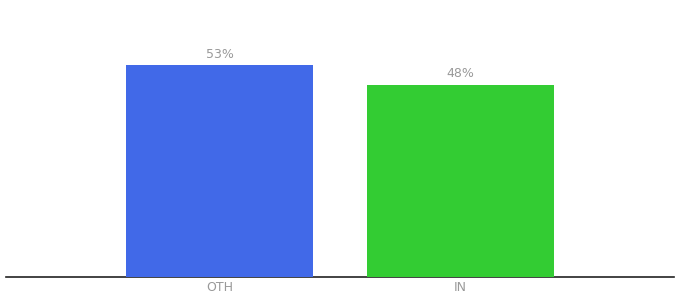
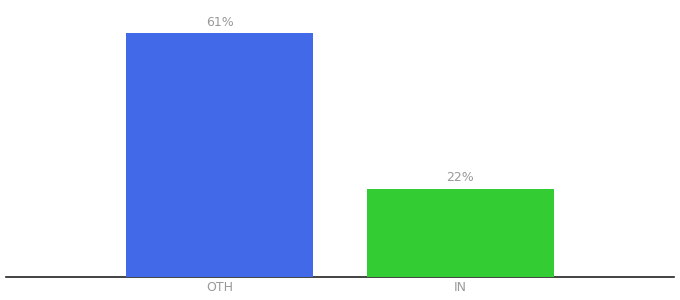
OTH: 53% -> 61%
IN: 48% -> 22%
